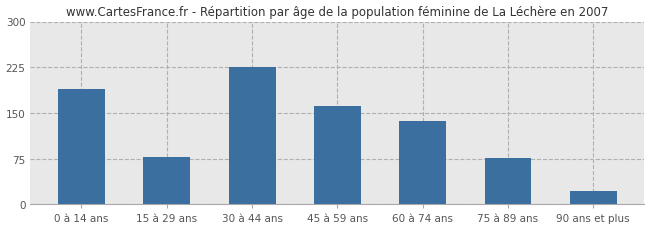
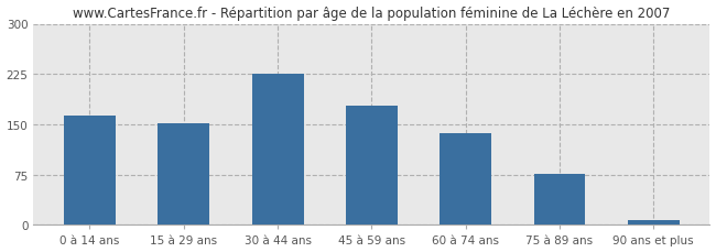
0 à 14 ans: 190 -> 163
15 à 29 ans: 78 -> 152
45 à 59 ans: 162 -> 178
90 ans et plus: 22 -> 8
